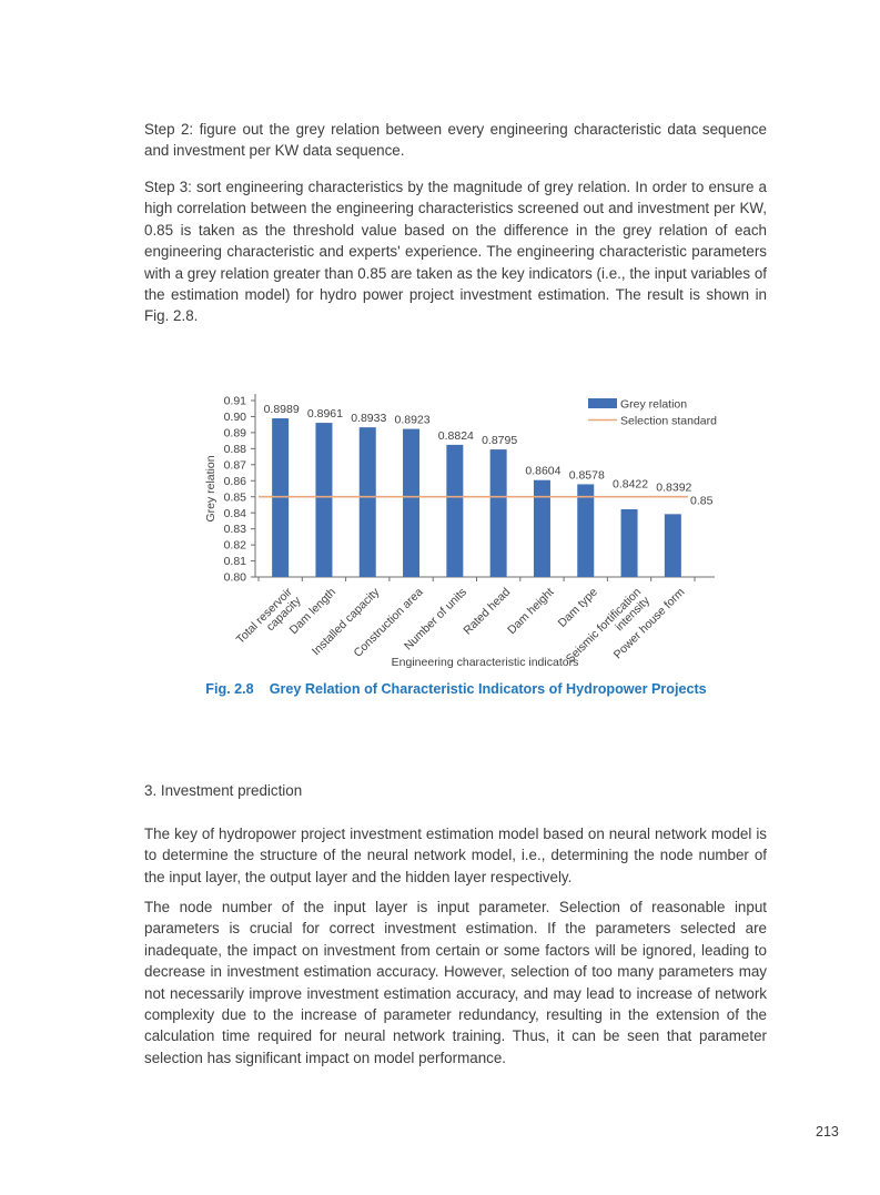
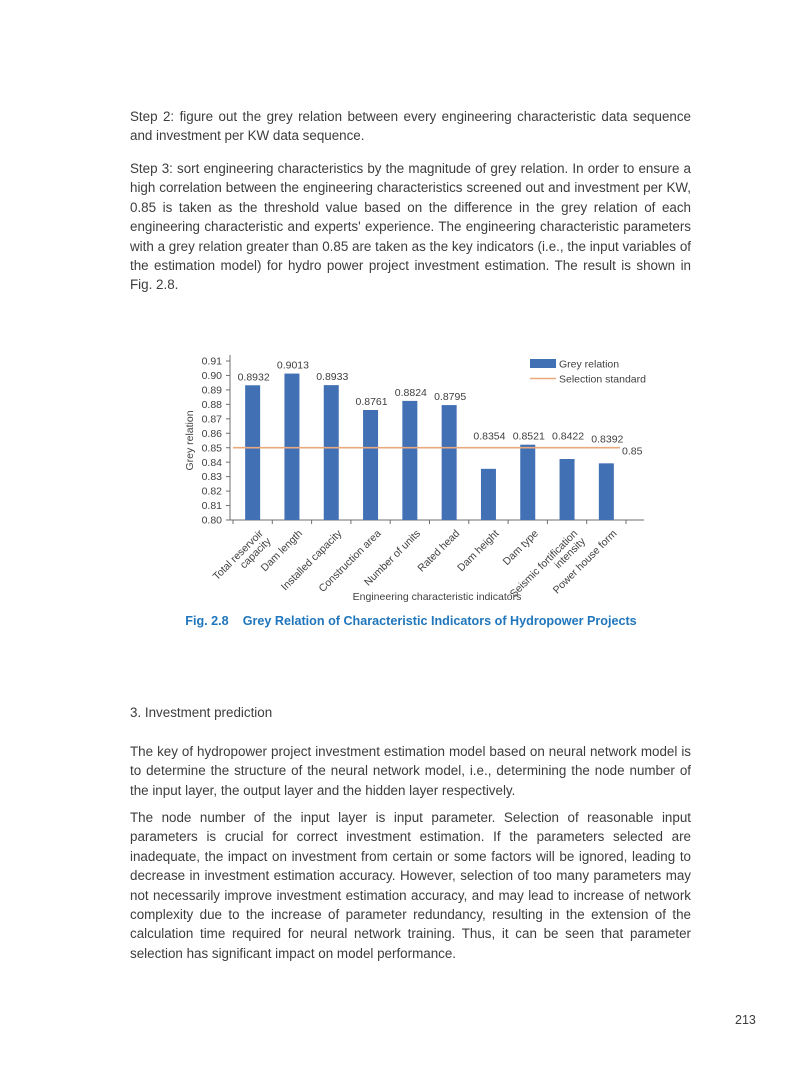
Total reservoir capacity: 0.8989 -> 0.8932
Dam length: 0.8961 -> 0.9013
Construction area: 0.8923 -> 0.8761
Dam height: 0.8604 -> 0.8354
Dam type: 0.8578 -> 0.8521
